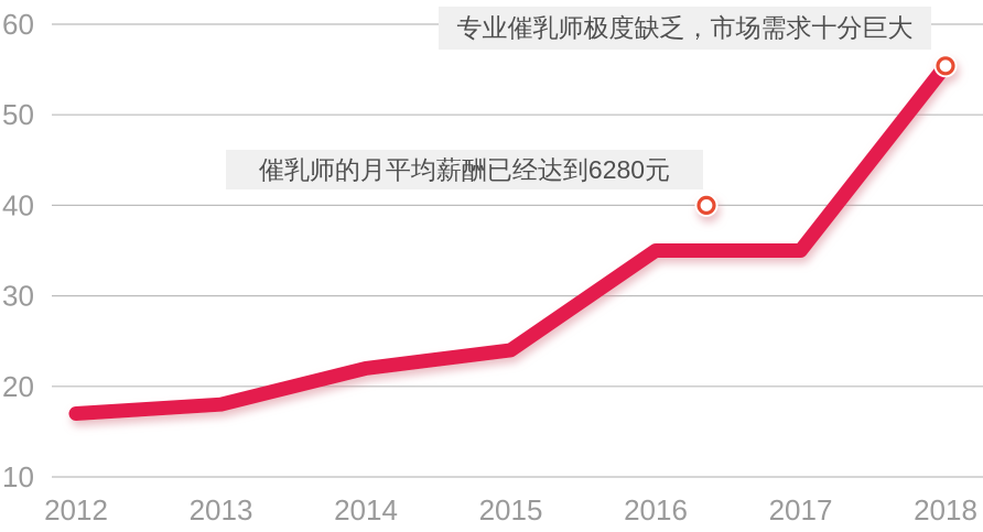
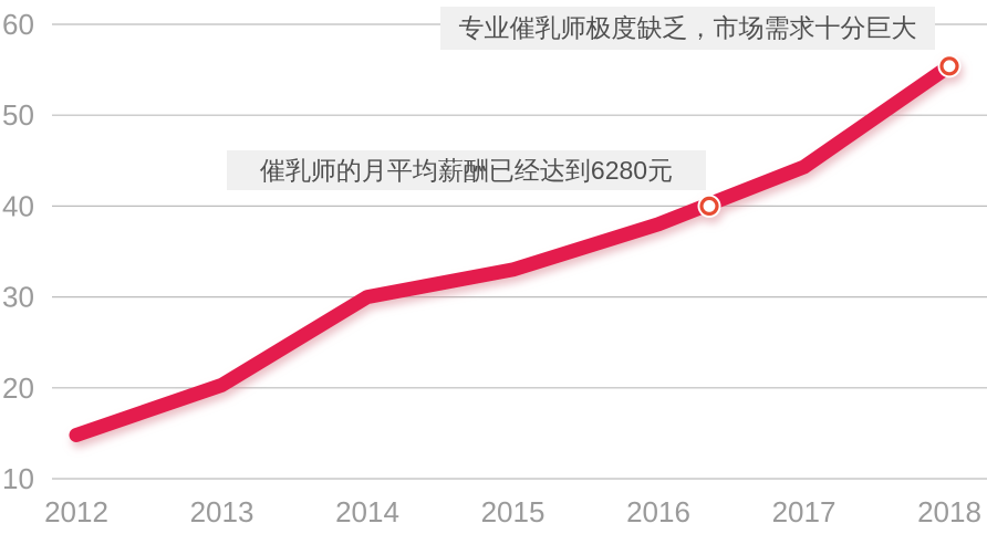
2012: 17 -> 15
2013: 18 -> 20
2014: 22 -> 30
2015: 24 -> 33
2016: 35 -> 38
2017: 35 -> 44
